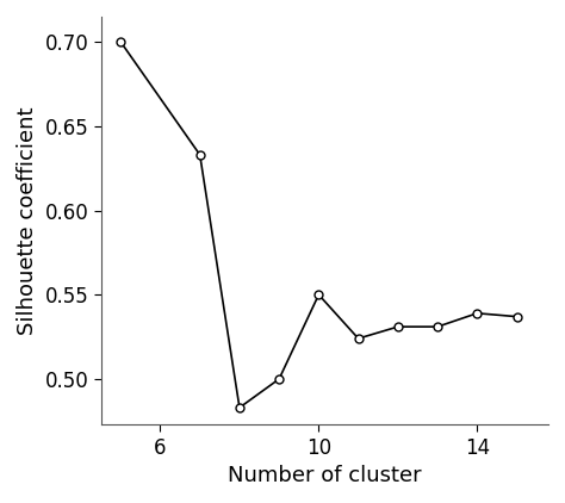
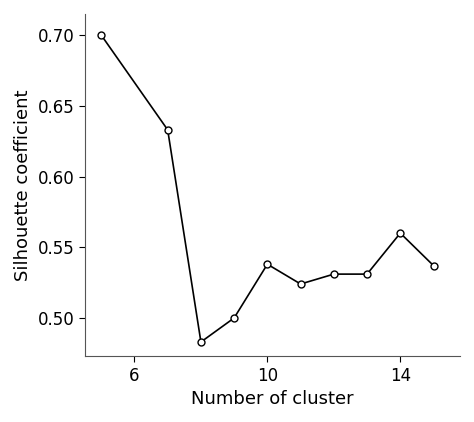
10: 0.550 -> 0.538
14: 0.539 -> 0.560
